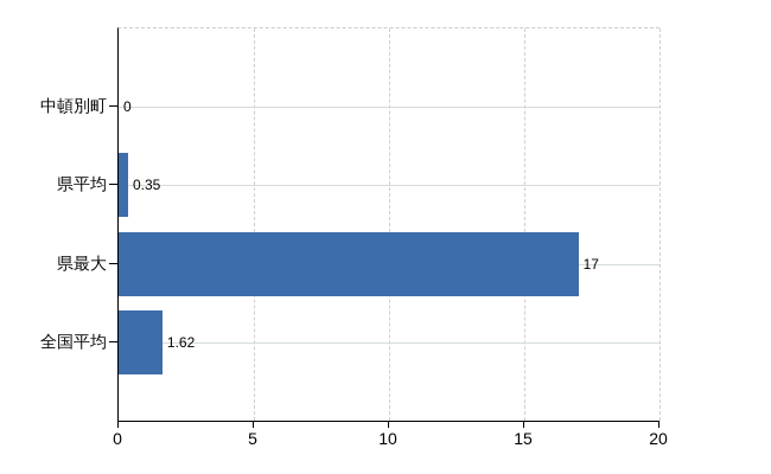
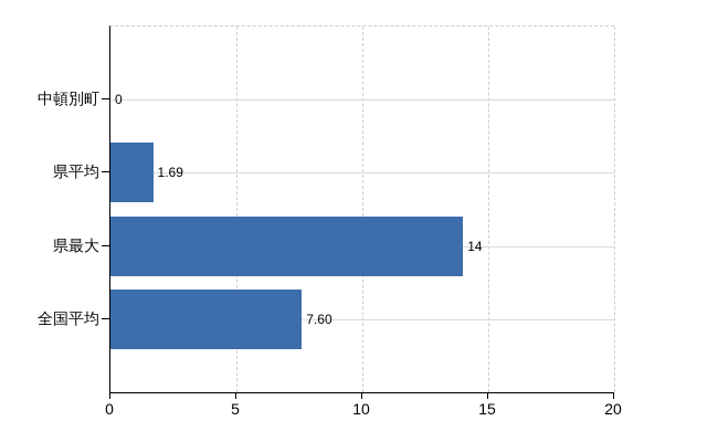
県平均: 0.35 -> 1.69
県最大: 17 -> 14
全国平均: 1.62 -> 7.60
